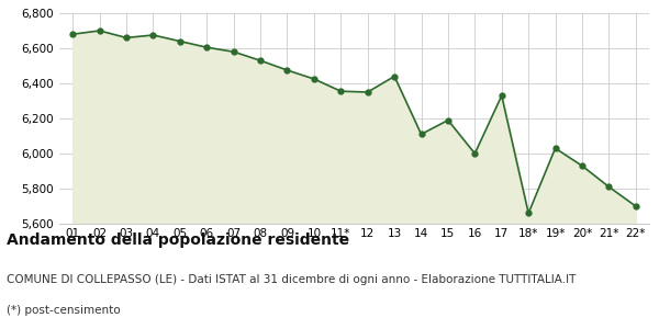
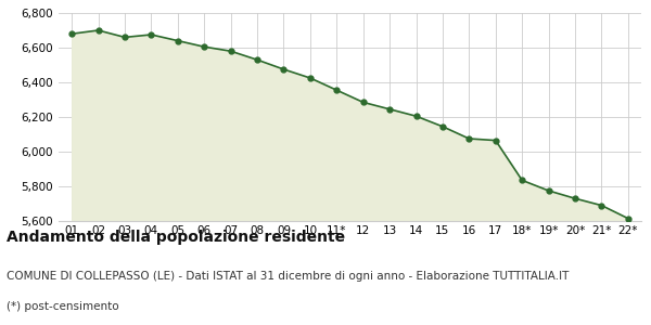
12: 6,350 -> 6,280
13: 6,440 -> 6,240
14: 6,110 -> 6,200
15: 6,190 -> 6,140
16: 6,000 -> 6,080
17: 6,330 -> 6,060
18*: 5,660 -> 5,840
19*: 6,030 -> 5,780
20*: 5,930 -> 5,730
21*: 5,810 -> 5,690
22*: 5,700 -> 5,620
